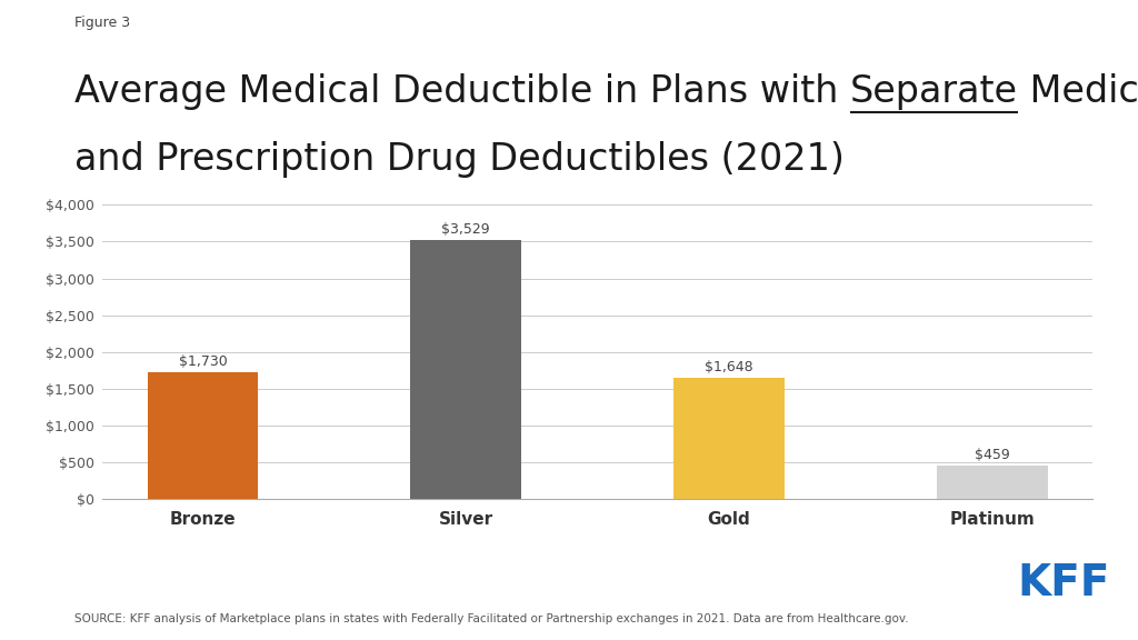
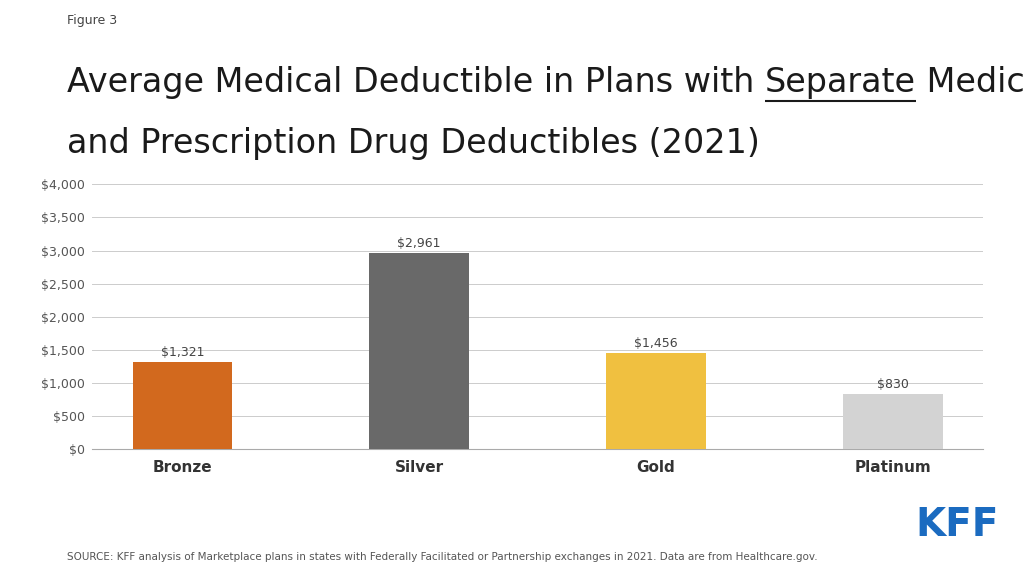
Bronze: $1,730 -> $1,321
Silver: $3,529 -> $2,961
Gold: $1,648 -> $1,456
Platinum: $459 -> $830
